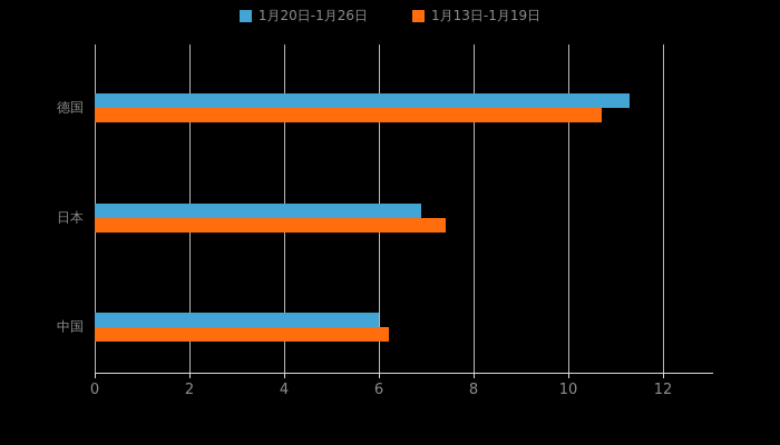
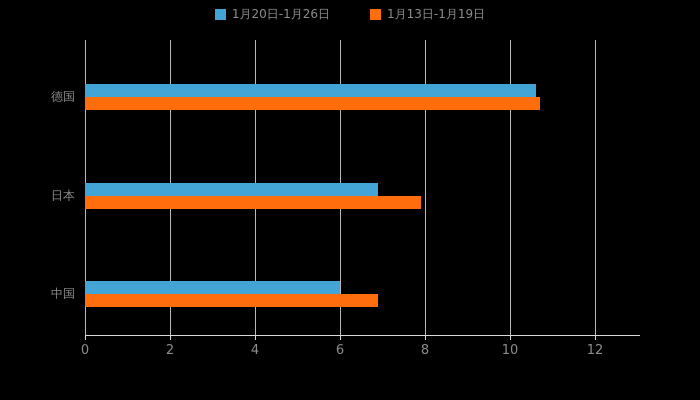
1月20日-1月26日/德国: 11.3 -> 10.6
1月13日-1月19日/日本: 7.4 -> 7.9
1月13日-1月19日/中国: 6.2 -> 6.9
